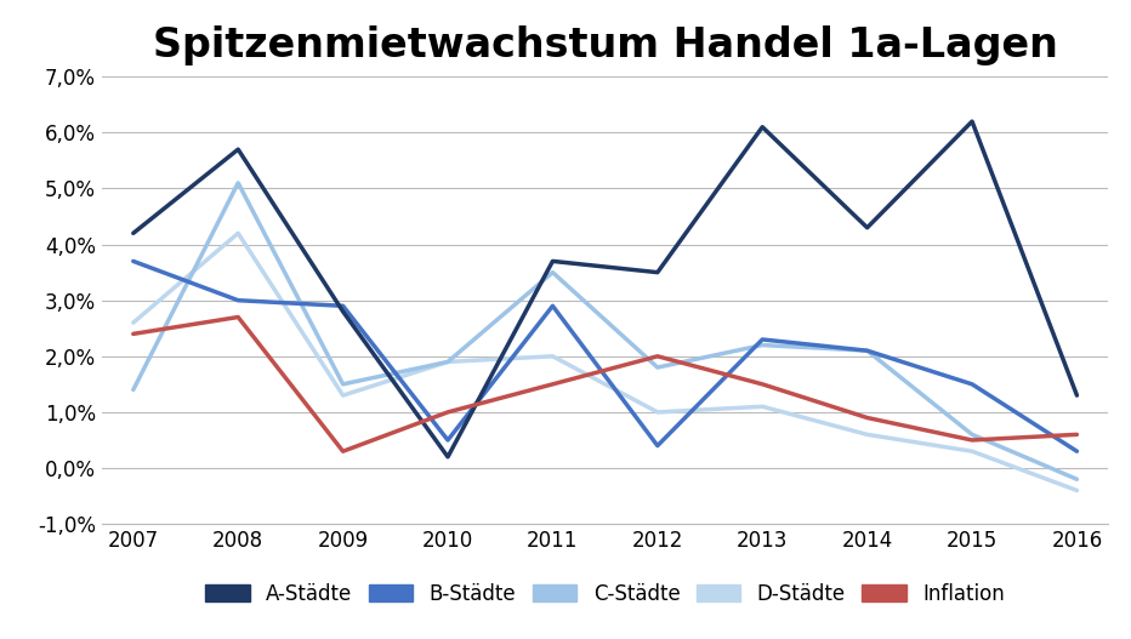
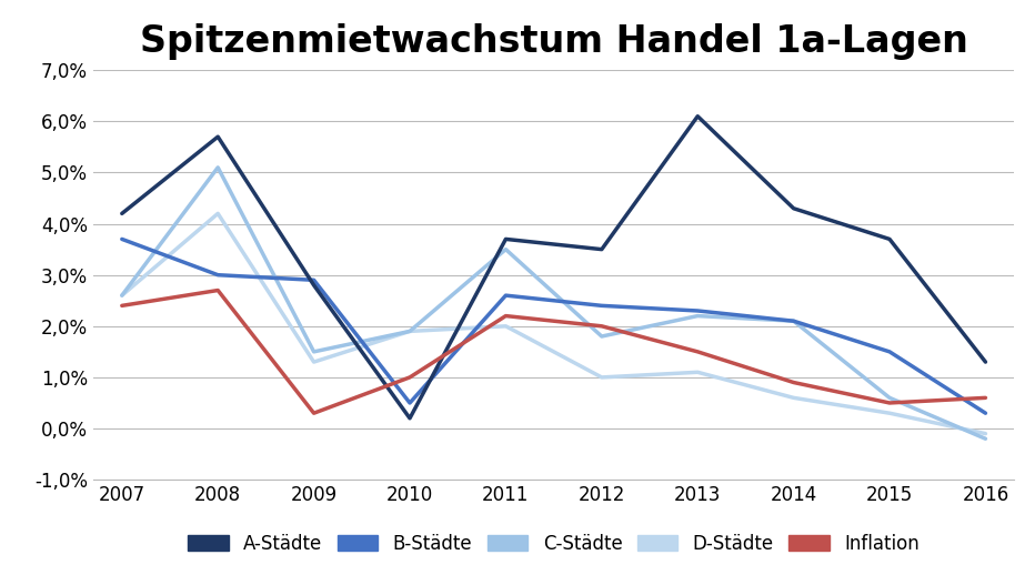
C-Städte/2007: 1,4% -> 2,6%
B-Städte/2011: 2,9% -> 2,6%
Inflation/2011: 1,5% -> 2,2%
B-Städte/2012: 0,4% -> 2,4%
A-Städte/2015: 6,2% -> 3,7%
D-Städte/2016: -0,4% -> -0,1%
